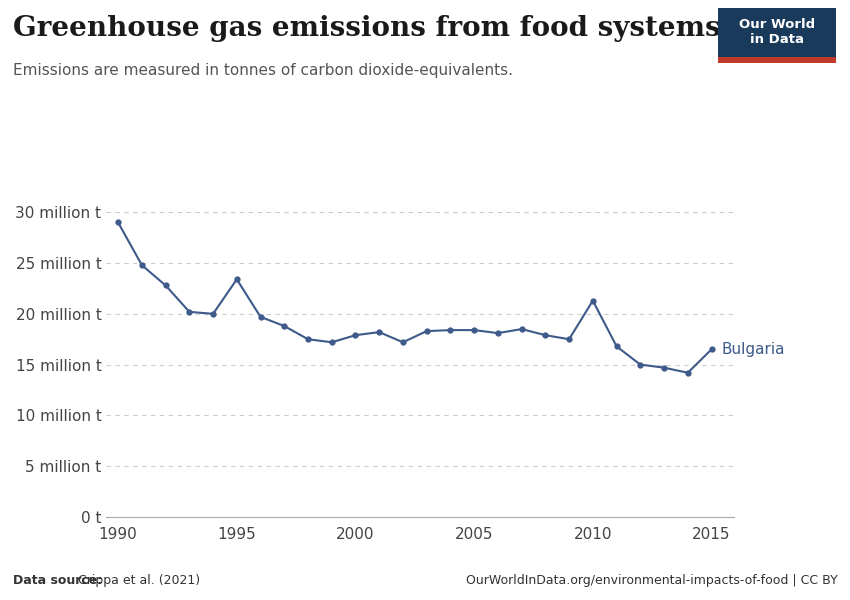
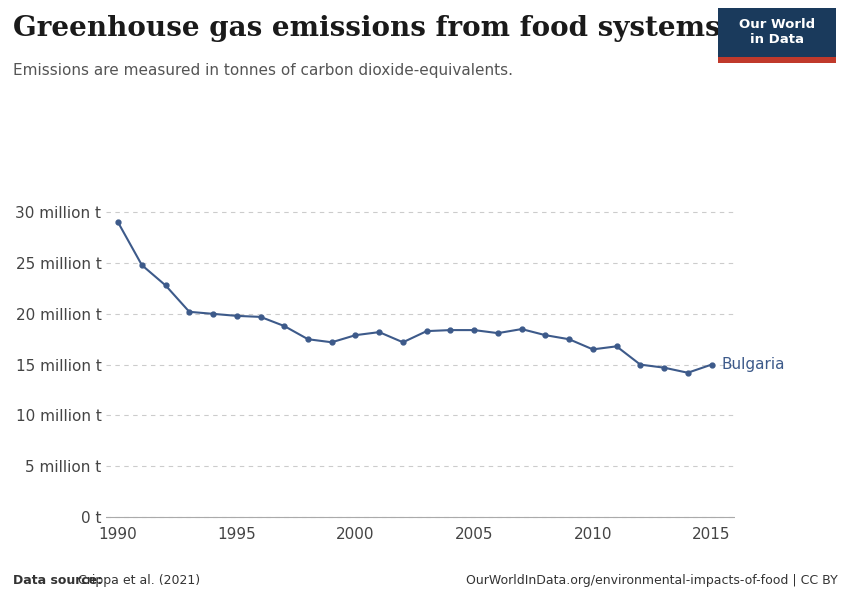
1995: 23.4 million t -> 19.8 million t
2010: 21.3 million t -> 16.5 million t
2015: 16.5 million t -> 15.0 million t
